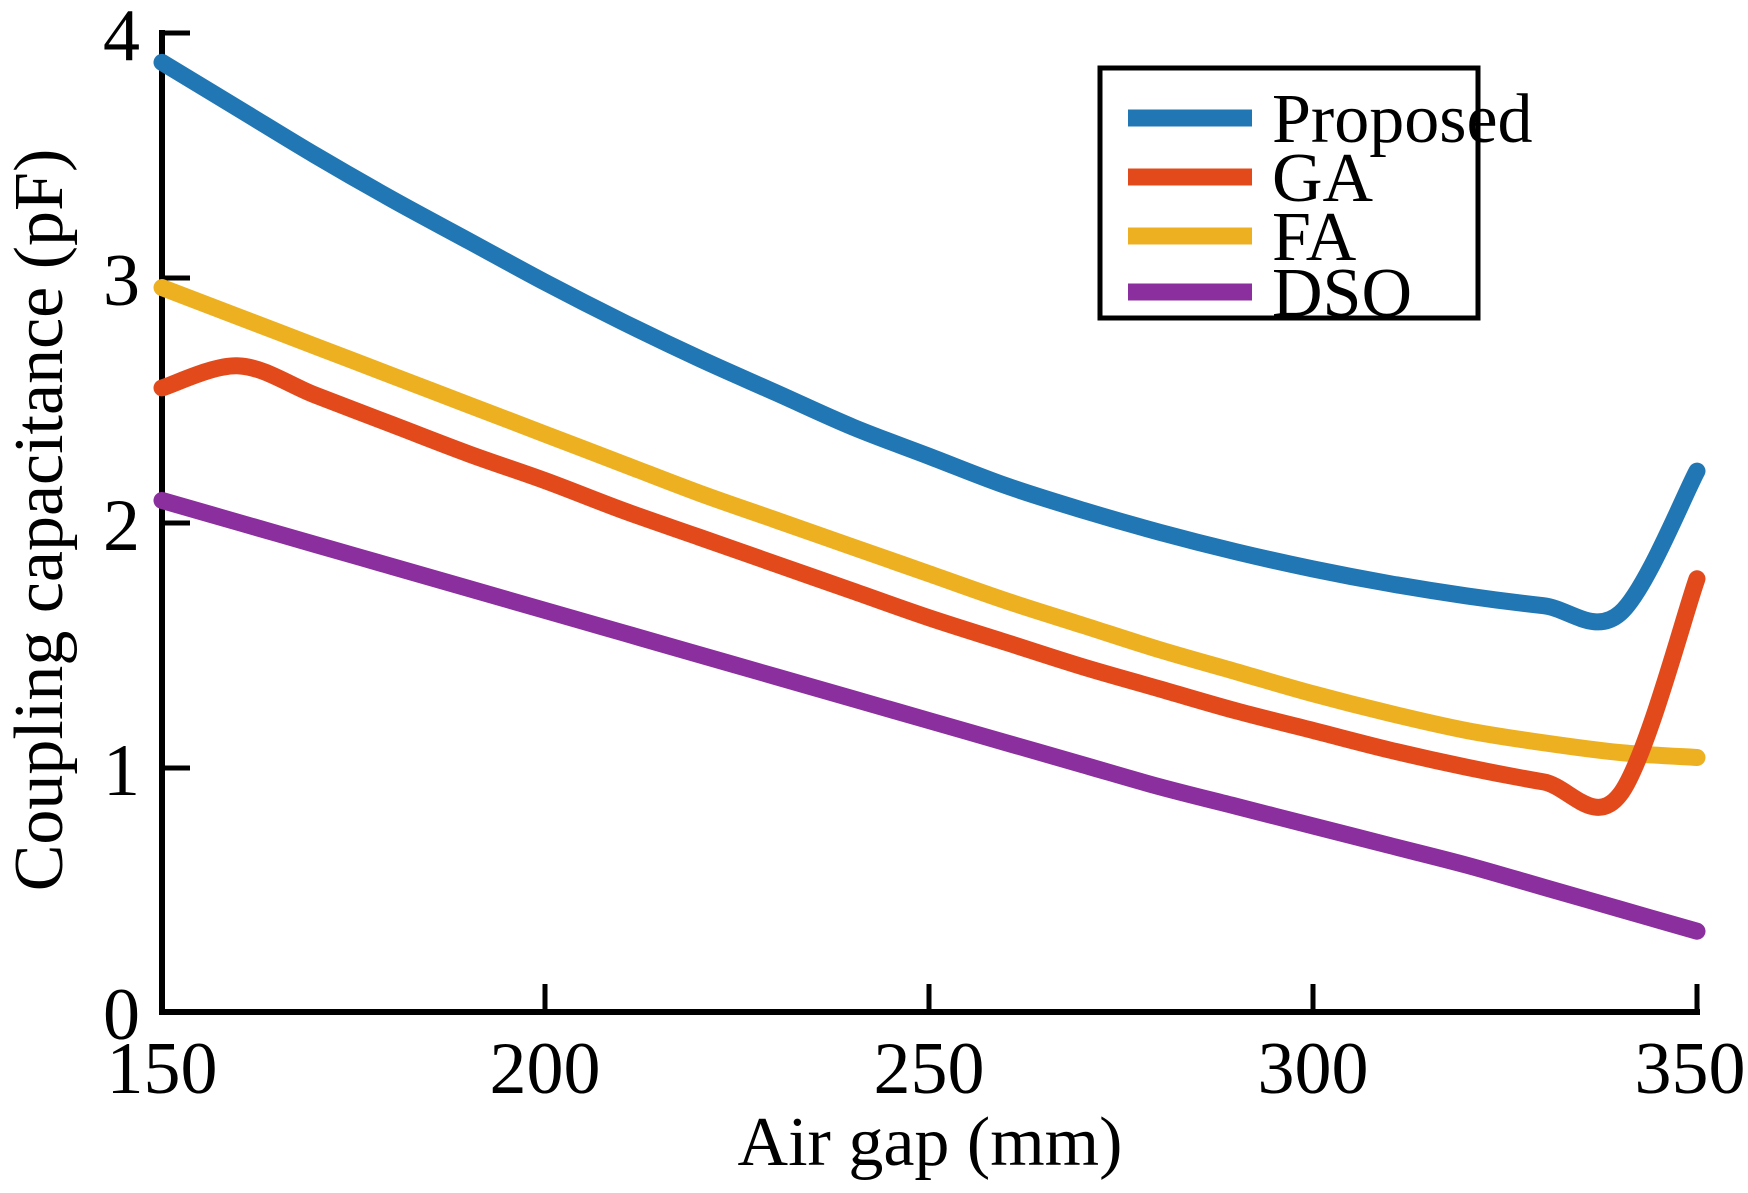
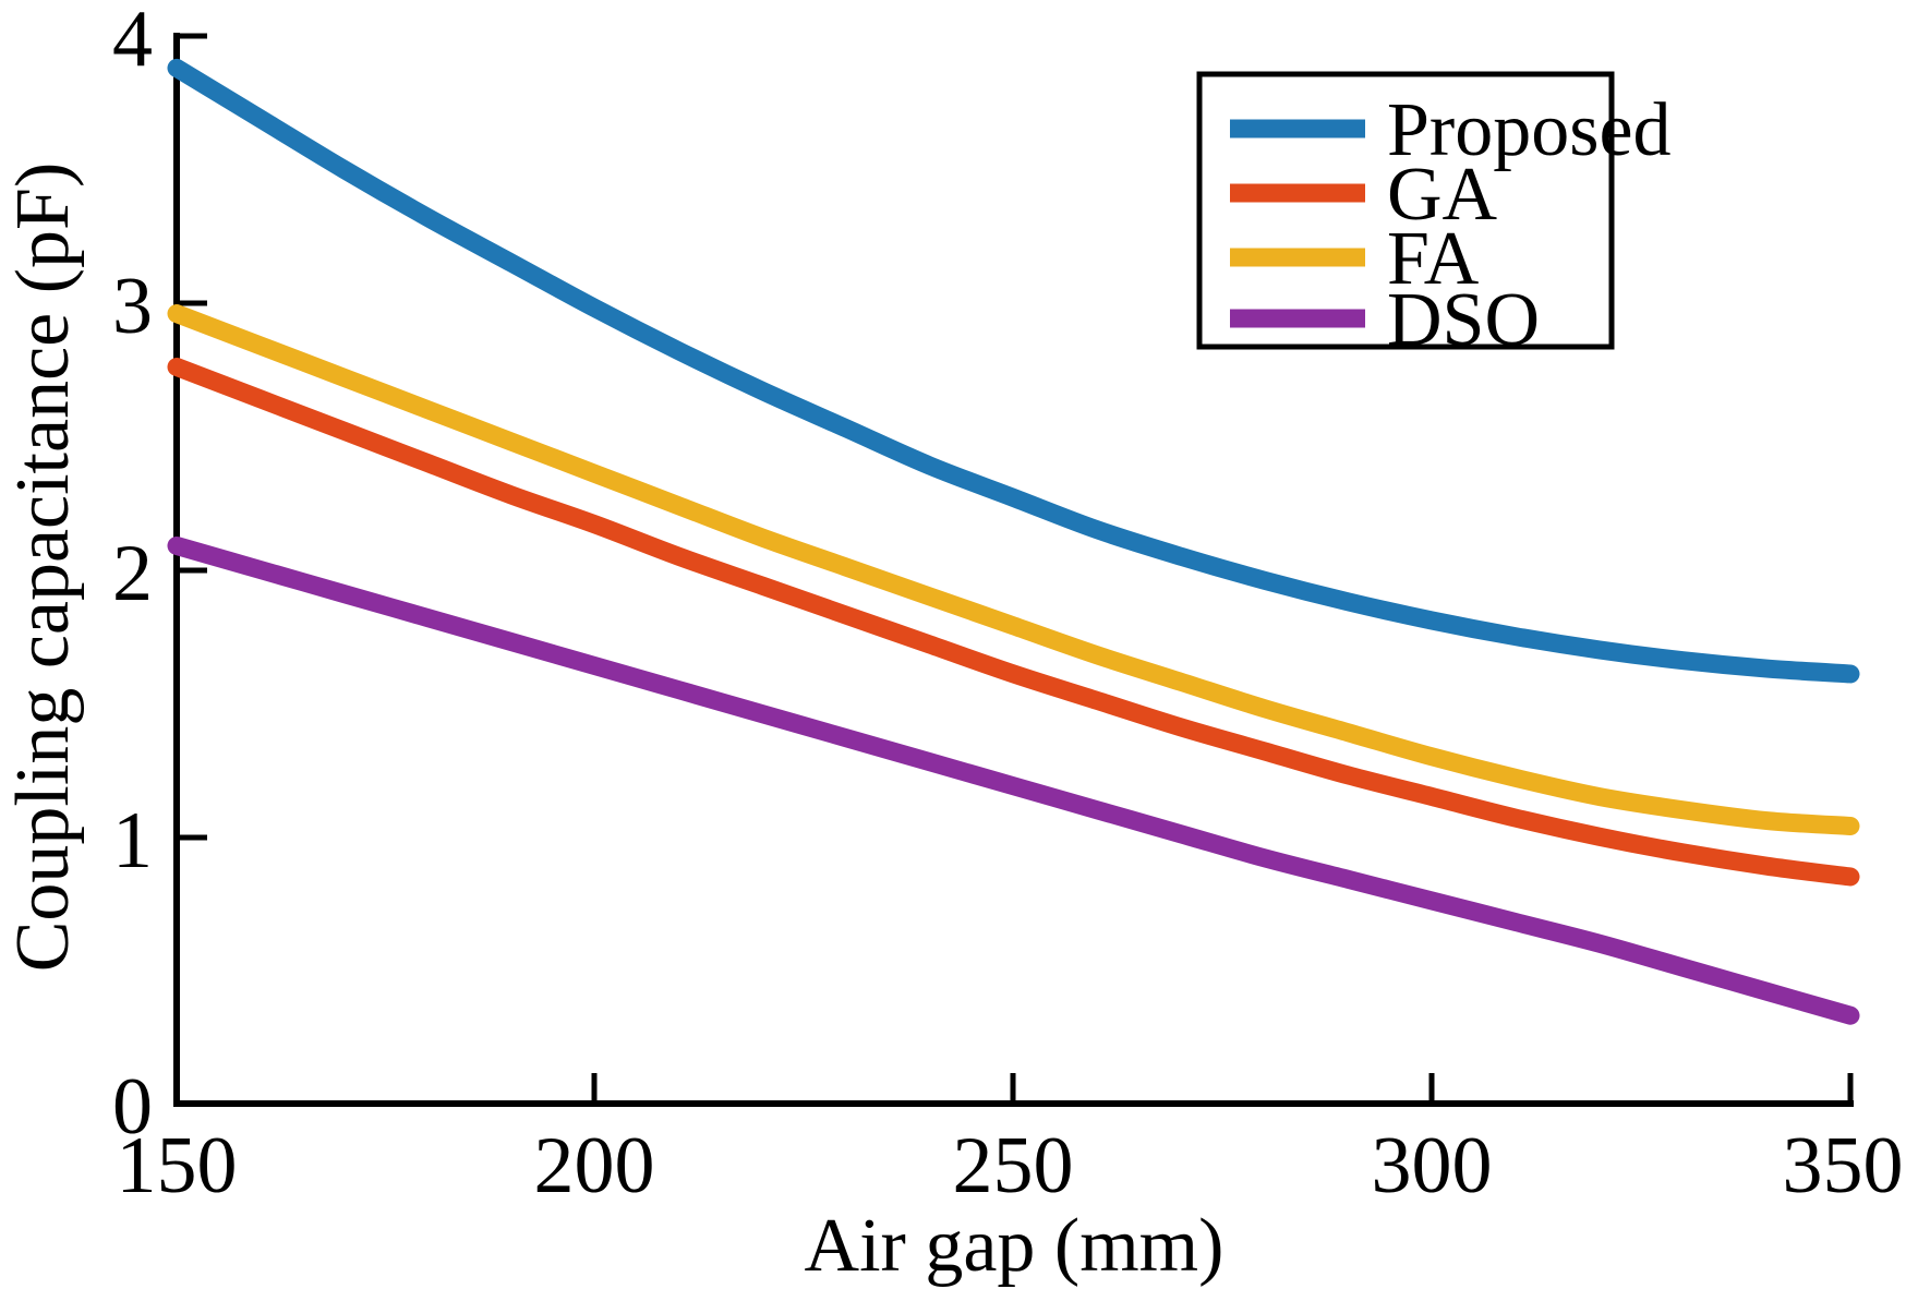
GA/150: 2.55 -> 2.76
Proposed/350: 2.21 -> 1.61
GA/350: 1.77 -> 0.85
